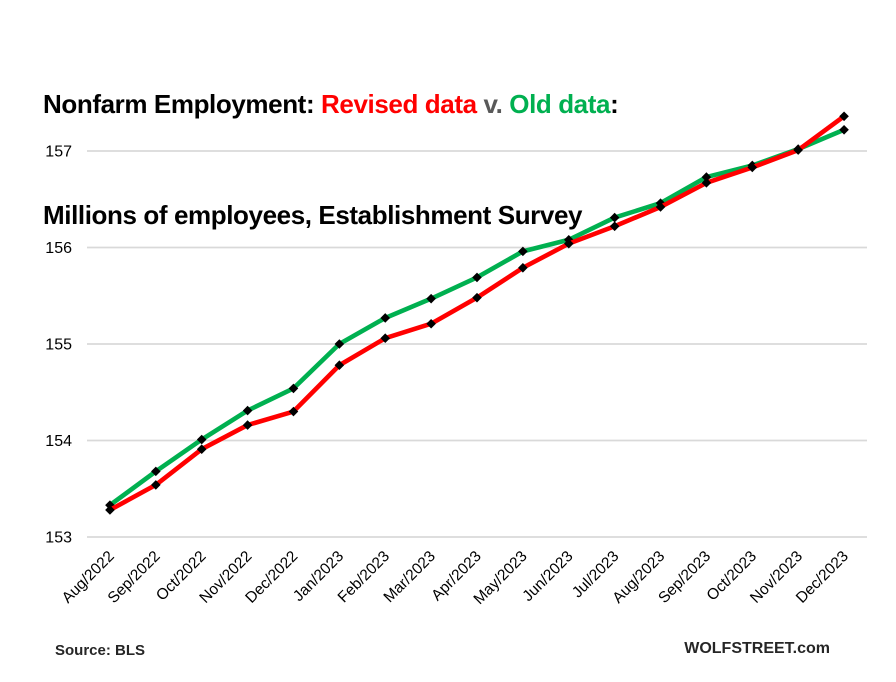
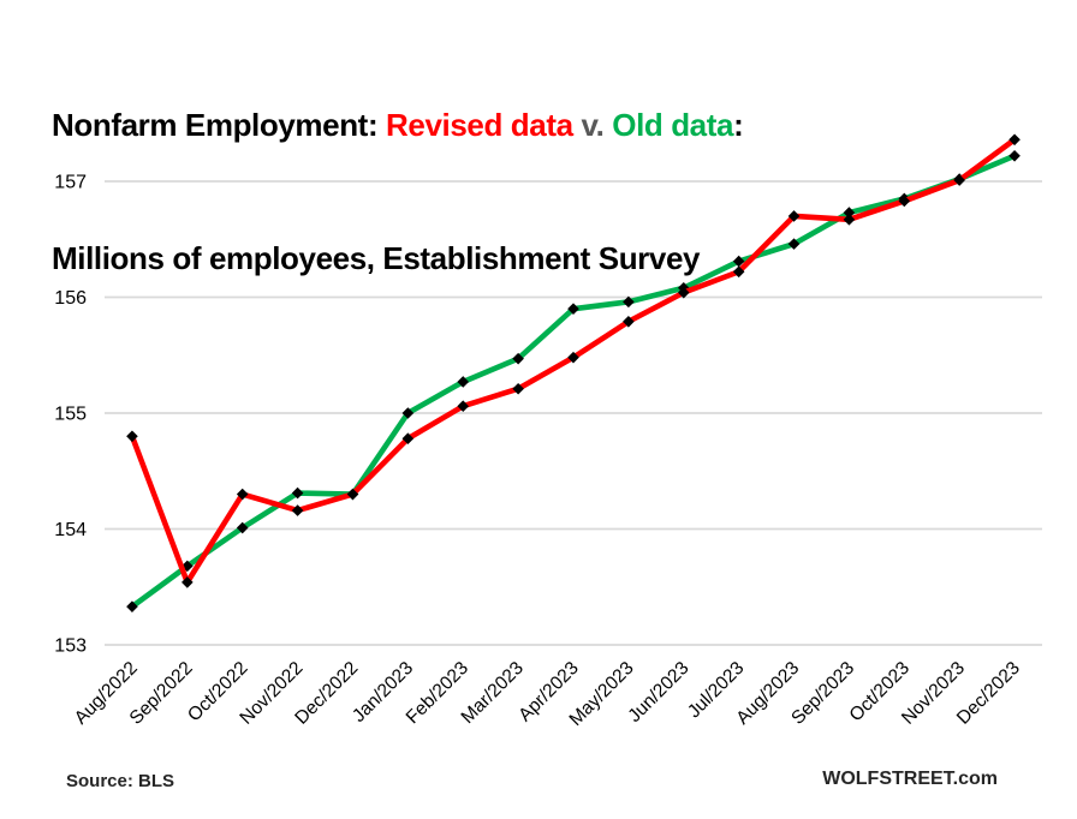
Revised data/Aug/2022: 153.3 -> 154.8
Revised data/Oct/2022: 153.9 -> 154.3
Old data/Dec/2022: 154.5 -> 154.3
Old data/Apr/2023: 155.7 -> 155.9
Revised data/Aug/2023: 156.4 -> 156.7
